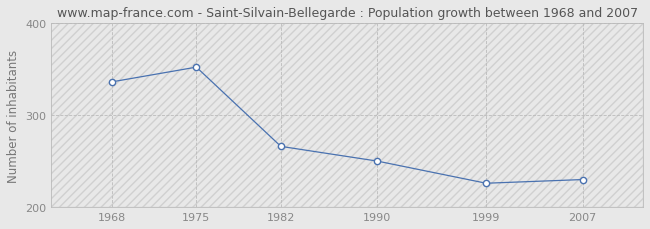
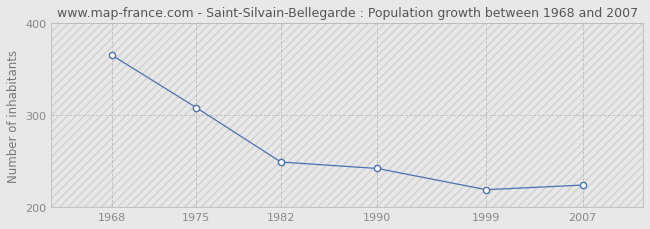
1968: 336 -> 365
1975: 352 -> 308
1982: 266 -> 249
1990: 250 -> 242
1999: 226 -> 219
2007: 230 -> 224
